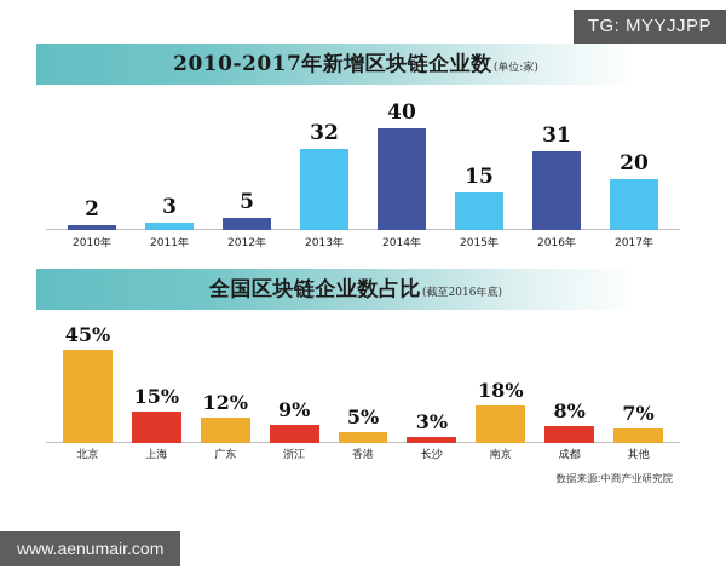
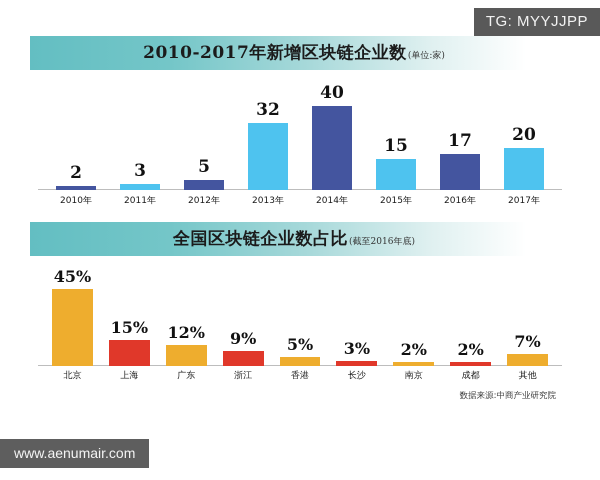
2010-2017年新增区块链企业数/2016年: 31 -> 17
全国区块链企业数占比/南京: 18% -> 2%
全国区块链企业数占比/成都: 8% -> 2%
